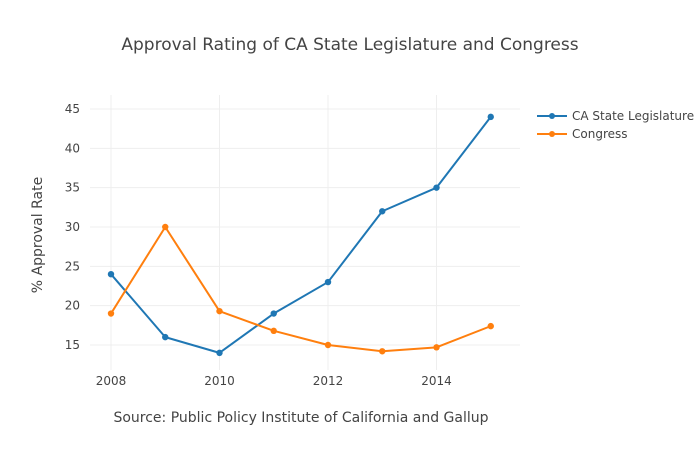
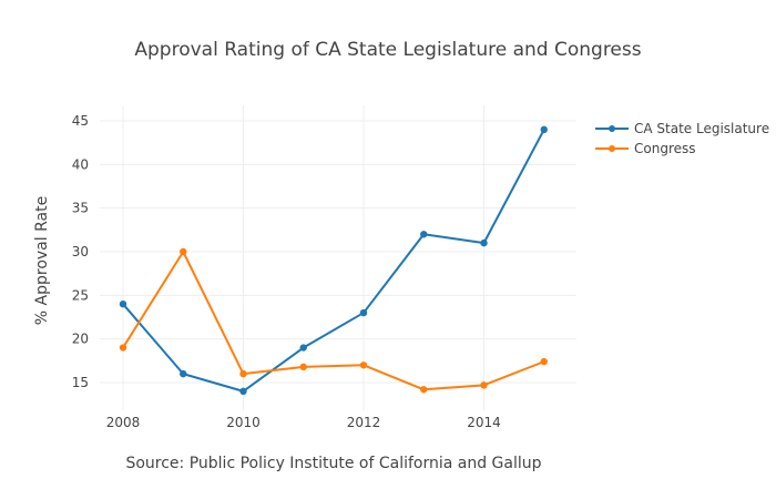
Congress/2010: 19 -> 16
Congress/2012: 15 -> 17
CA State Legislature/2014: 35 -> 31
